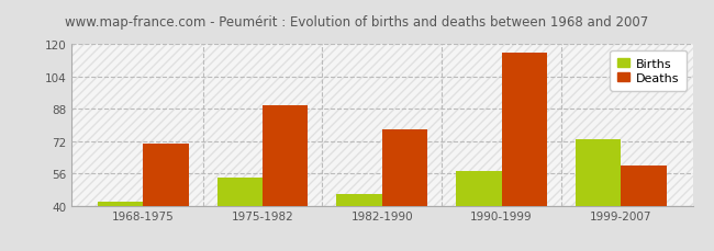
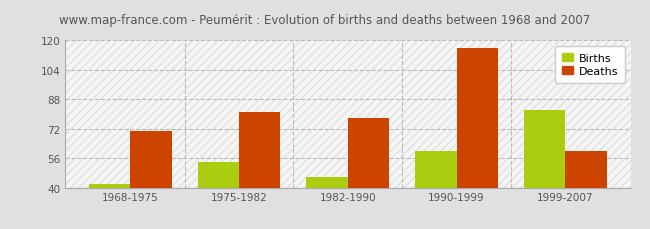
Deaths/1975-1982: 90 -> 81
Births/1990-1999: 57 -> 60
Births/1999-2007: 73 -> 82
